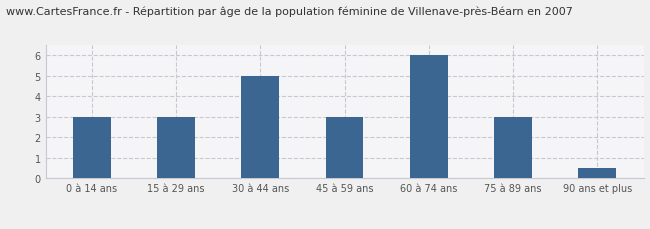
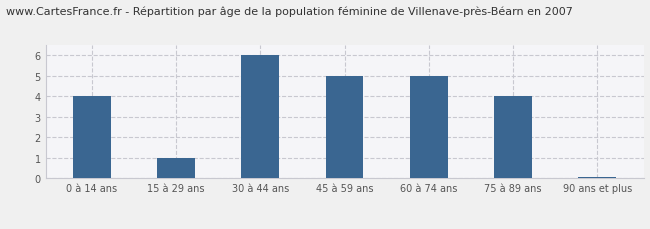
0 à 14 ans: 3.00 -> 4.00
15 à 29 ans: 3.00 -> 1.00
30 à 44 ans: 5.00 -> 6.00
45 à 59 ans: 3.00 -> 5.00
60 à 74 ans: 6.00 -> 5.00
75 à 89 ans: 3.00 -> 4.00
90 ans et plus: 0.50 -> 0.05
